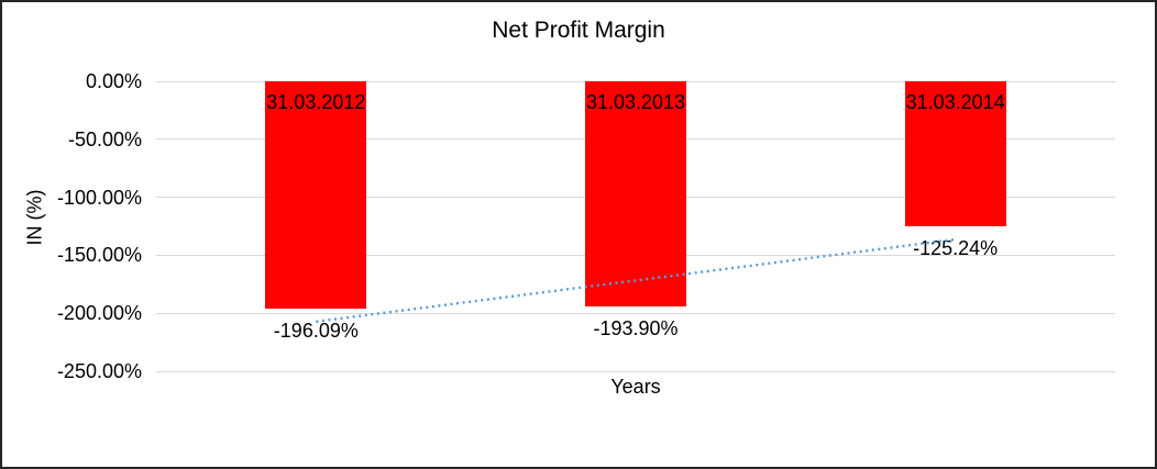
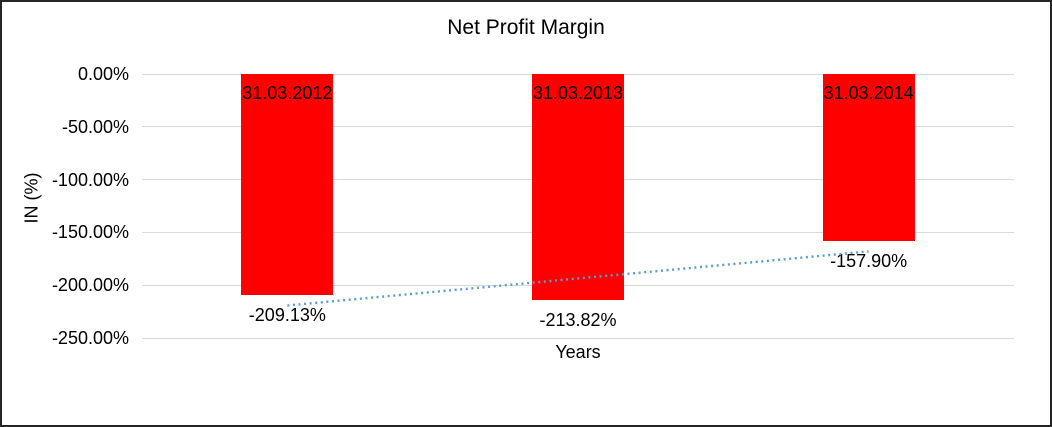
31.03.2012: -196.09% -> -209.13%
31.03.2013: -193.90% -> -213.82%
31.03.2014: -125.24% -> -157.90%
